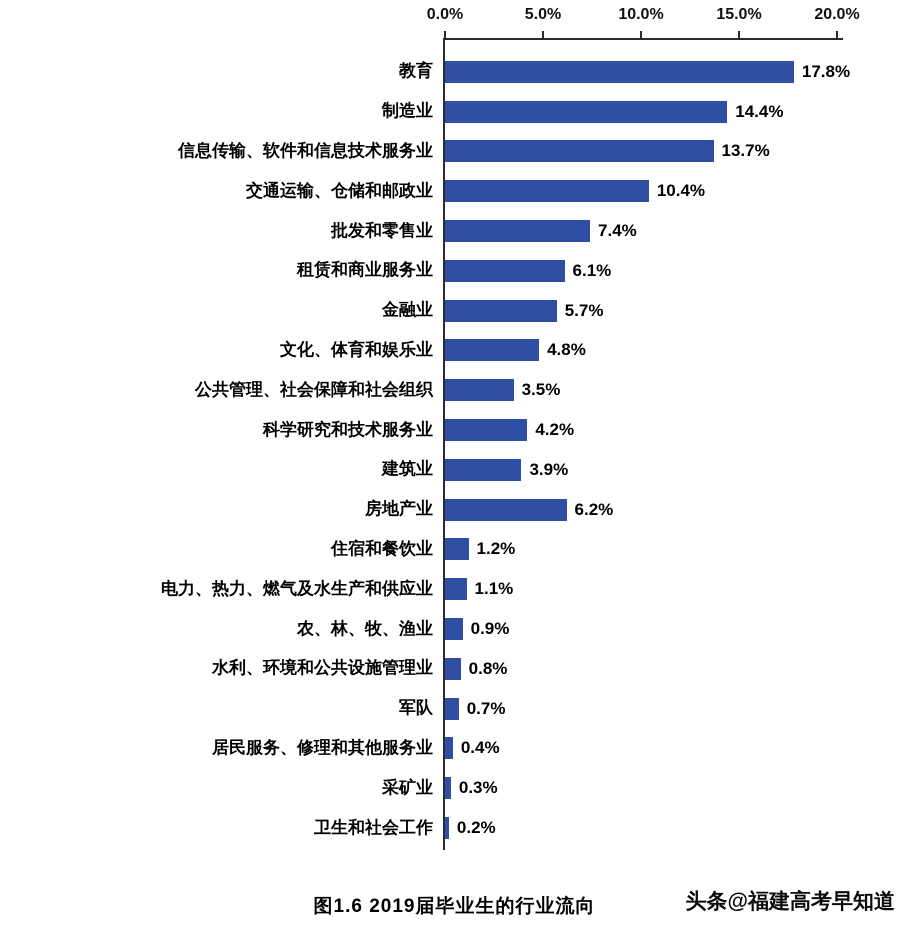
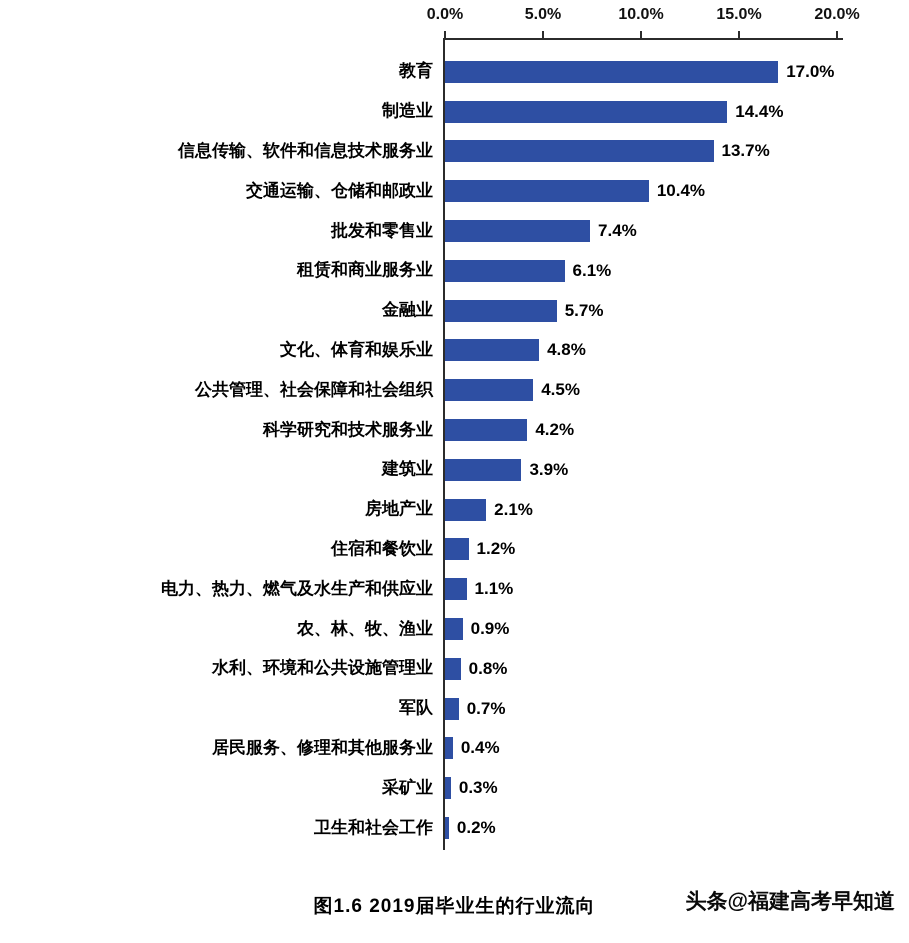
教育: 17.8% -> 17.0%
公共管理、社会保障和社会组织: 3.5% -> 4.5%
房地产业: 6.2% -> 2.1%
